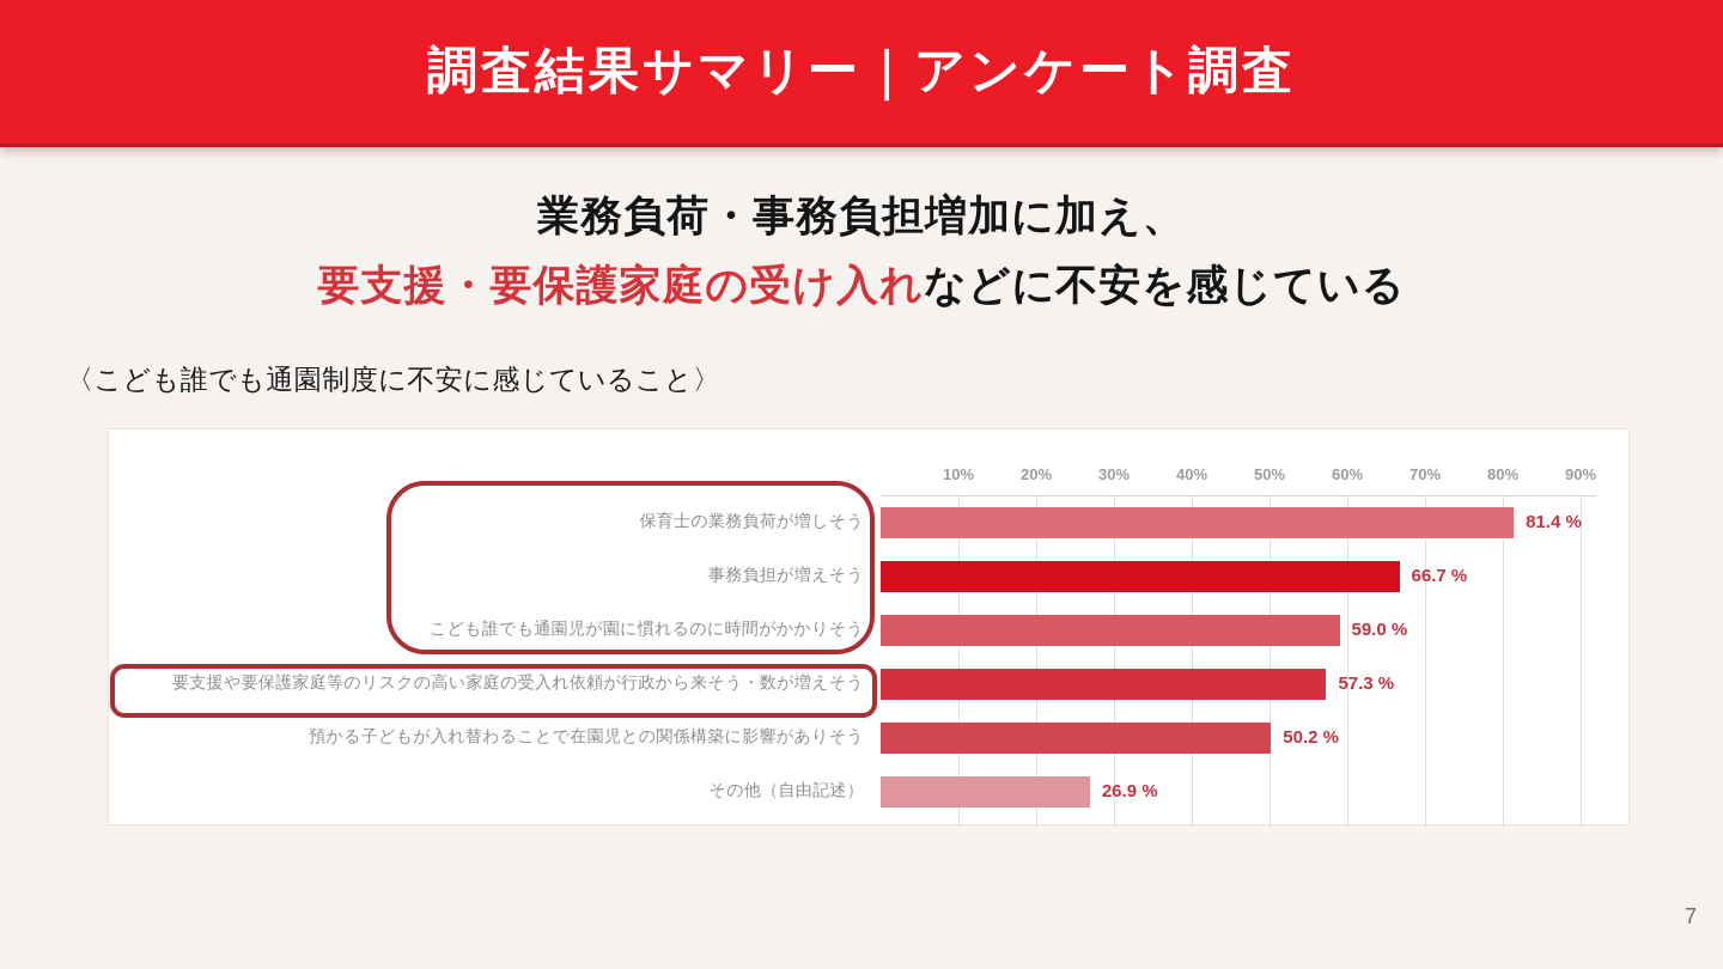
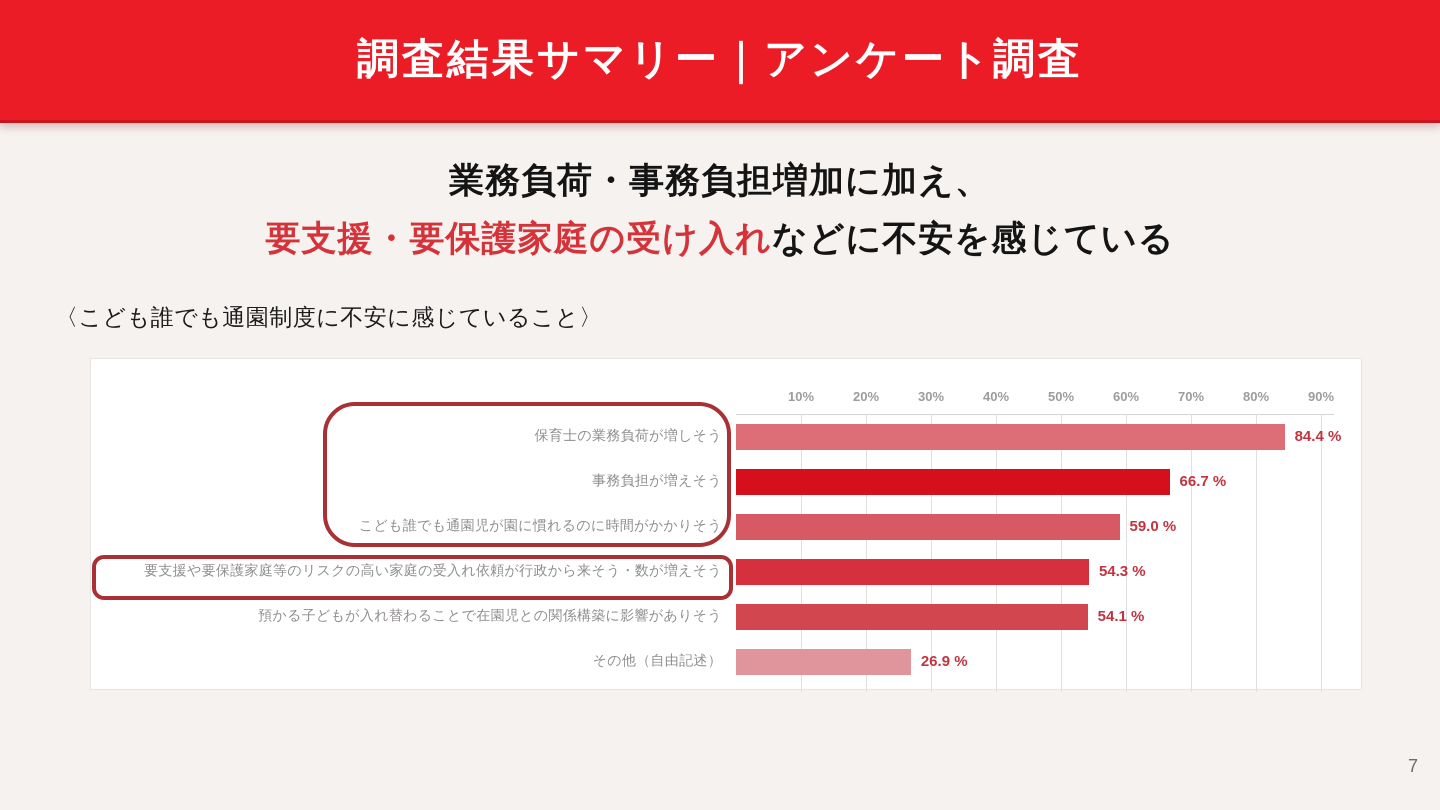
保育士の業務負荷が増しそう: 81.4 -> 84.4
要支援や要保護家庭等のリスクの高い家庭の受入れ依頼が行政から来そう・数が増えそう: 57.3 -> 54.3
預かる子どもが入れ替わることで在園児との関係構築に影響がありそう: 50.2 -> 54.1
